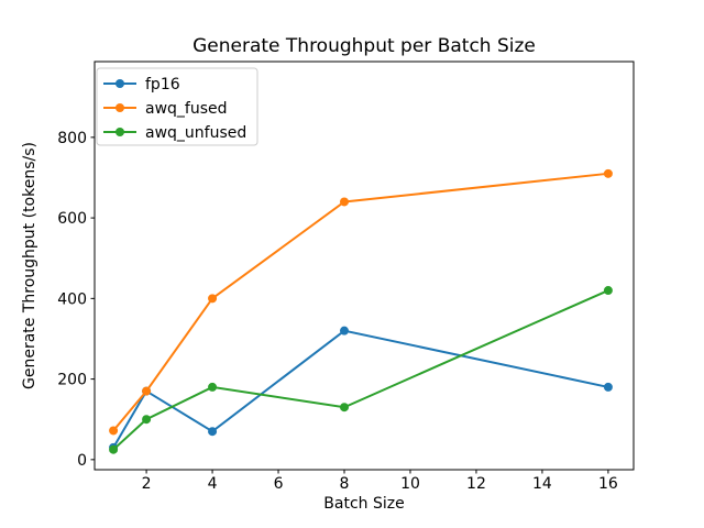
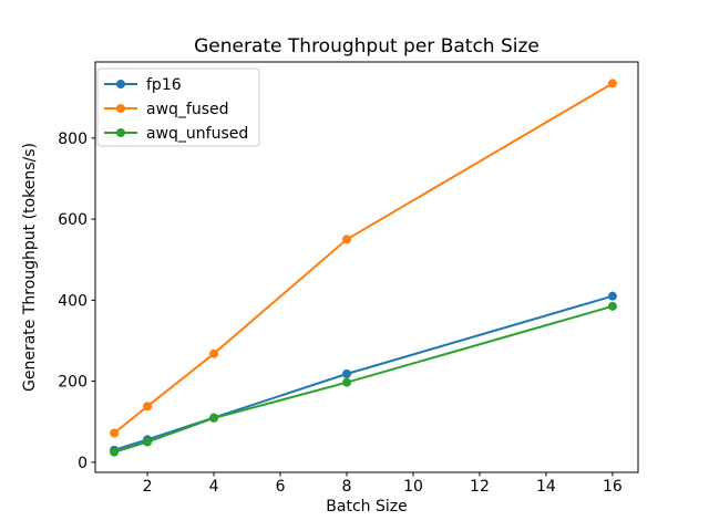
fp16/2: 170 -> 60
awq_fused/2: 170 -> 140
awq_unfused/2: 100 -> 50
fp16/4: 70 -> 110
awq_fused/4: 400 -> 270
awq_unfused/4: 180 -> 110
fp16/8: 320 -> 220
awq_fused/8: 640 -> 550
awq_unfused/8: 130 -> 200
fp16/16: 180 -> 410
awq_fused/16: 710 -> 940
awq_unfused/16: 420 -> 380
